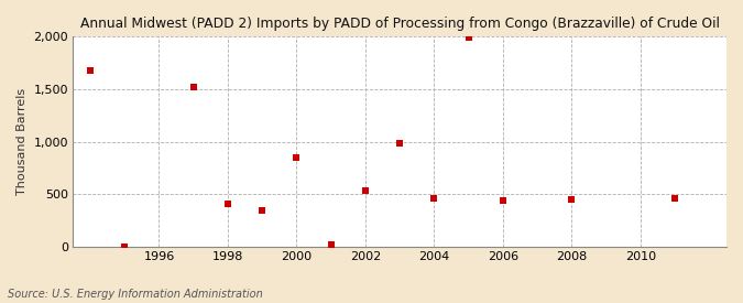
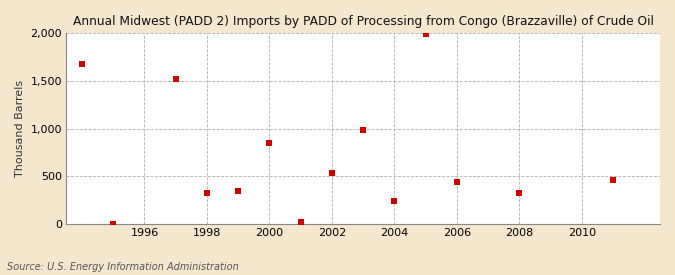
1998: 410 -> 320
2004: 460 -> 240
2008: 450 -> 320
